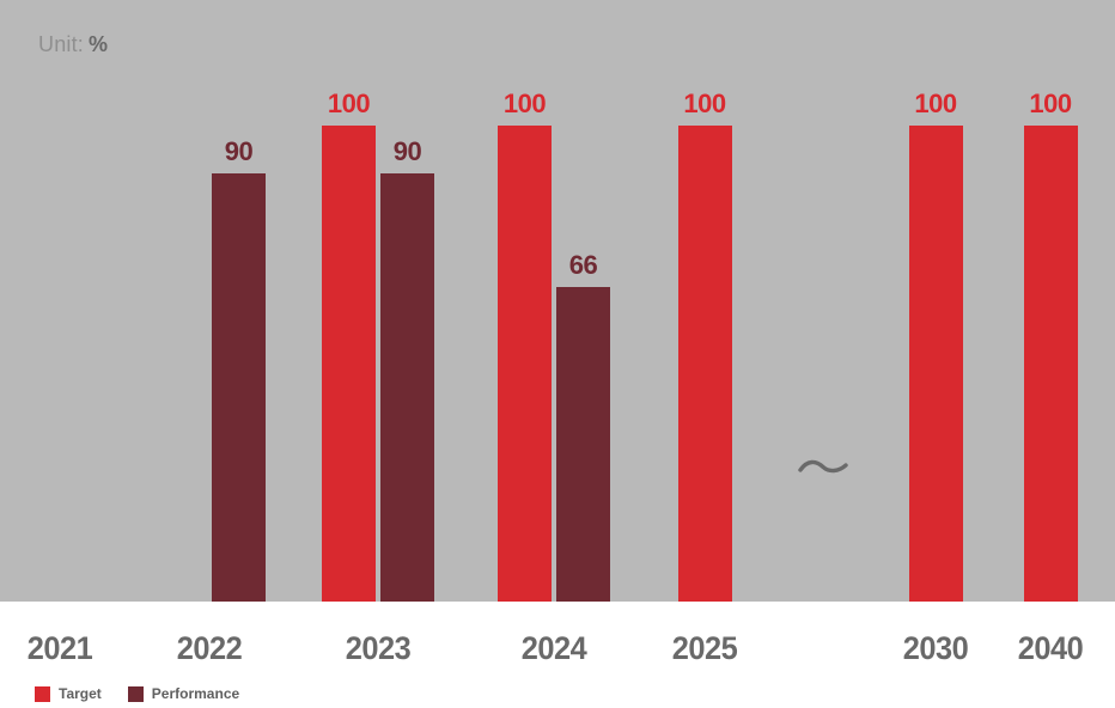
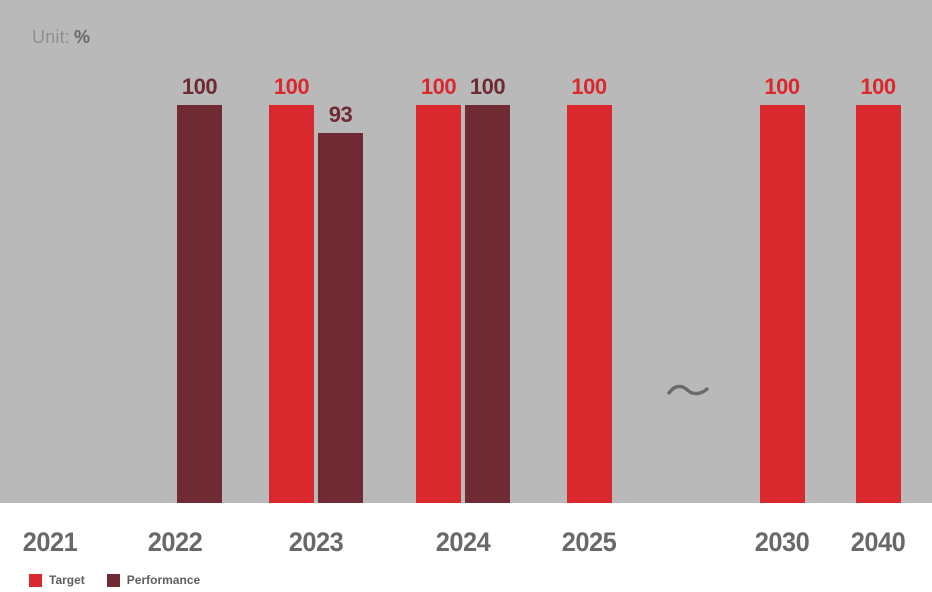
Performance/2022: 90 -> 100
Performance/2023: 90 -> 93
Performance/2024: 66 -> 100
